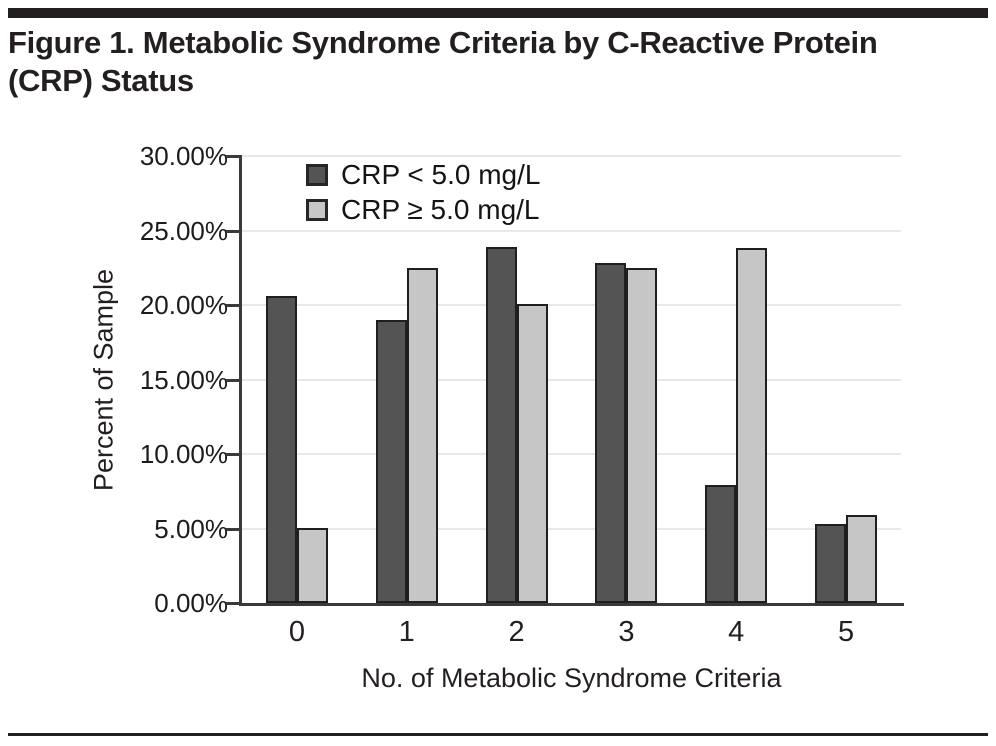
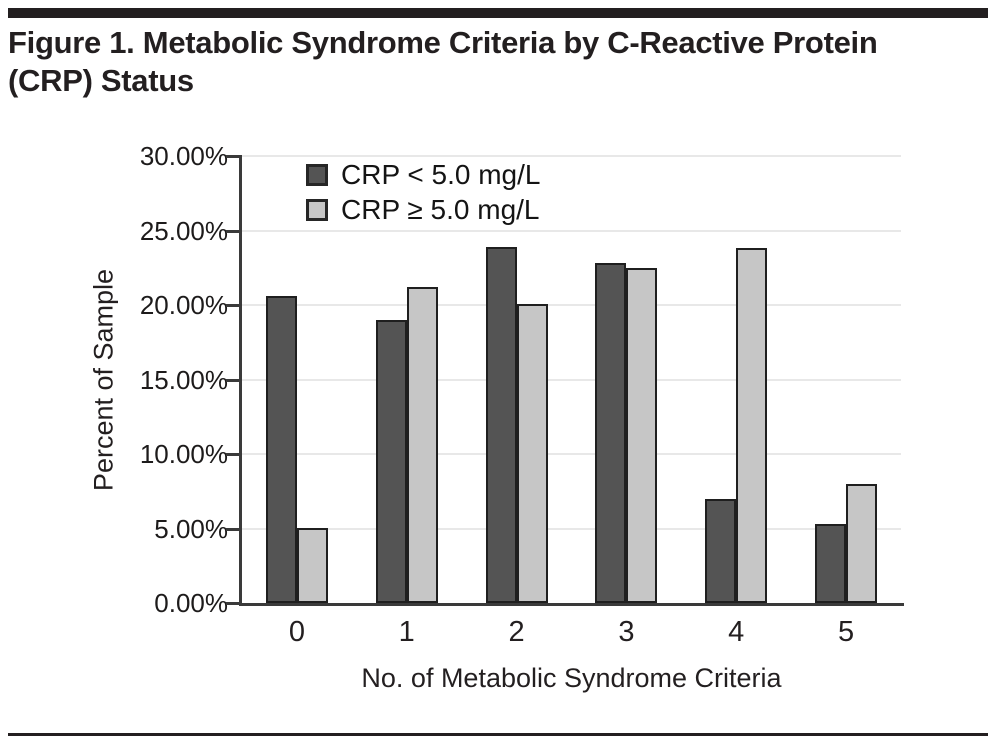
CRP ≥ 5.0 mg/L/1: 22.5% -> 21.2%
CRP < 5.0 mg/L/4: 7.9% -> 7.0%
CRP ≥ 5.0 mg/L/5: 5.9% -> 8.0%
